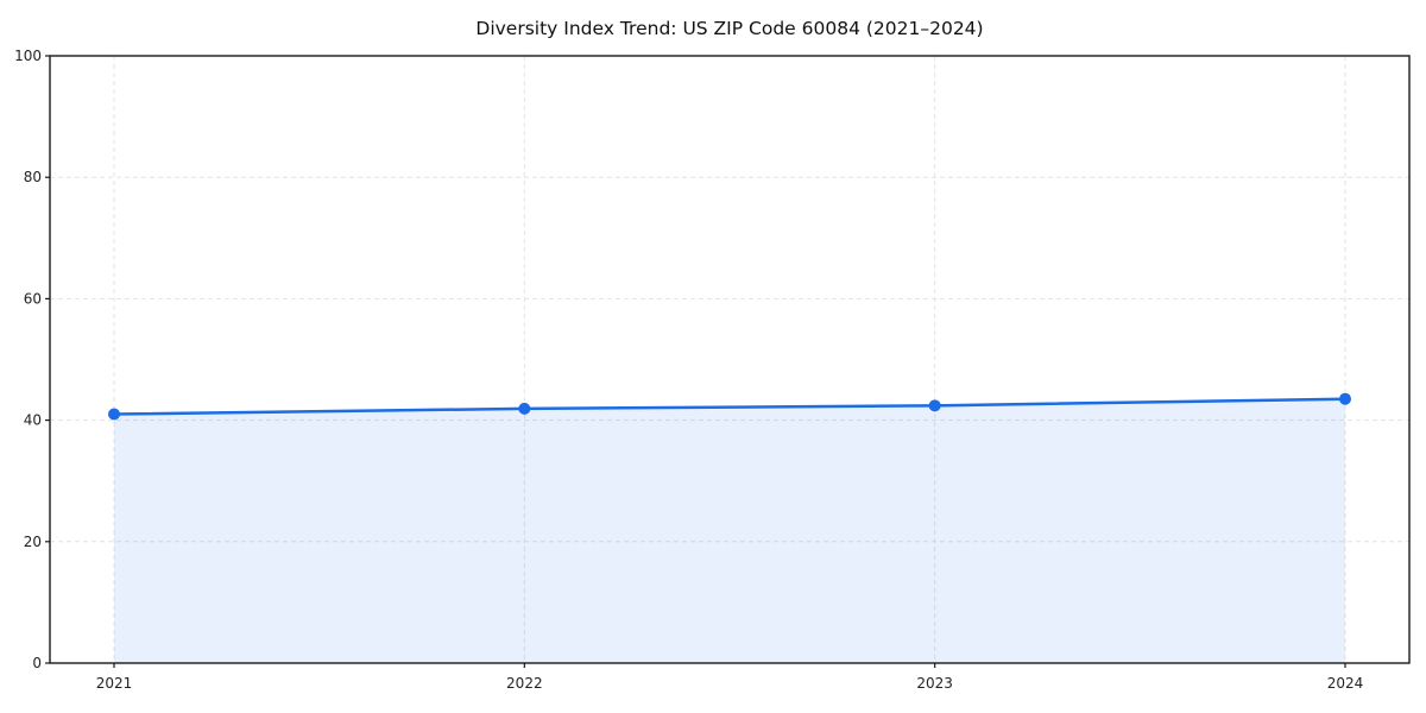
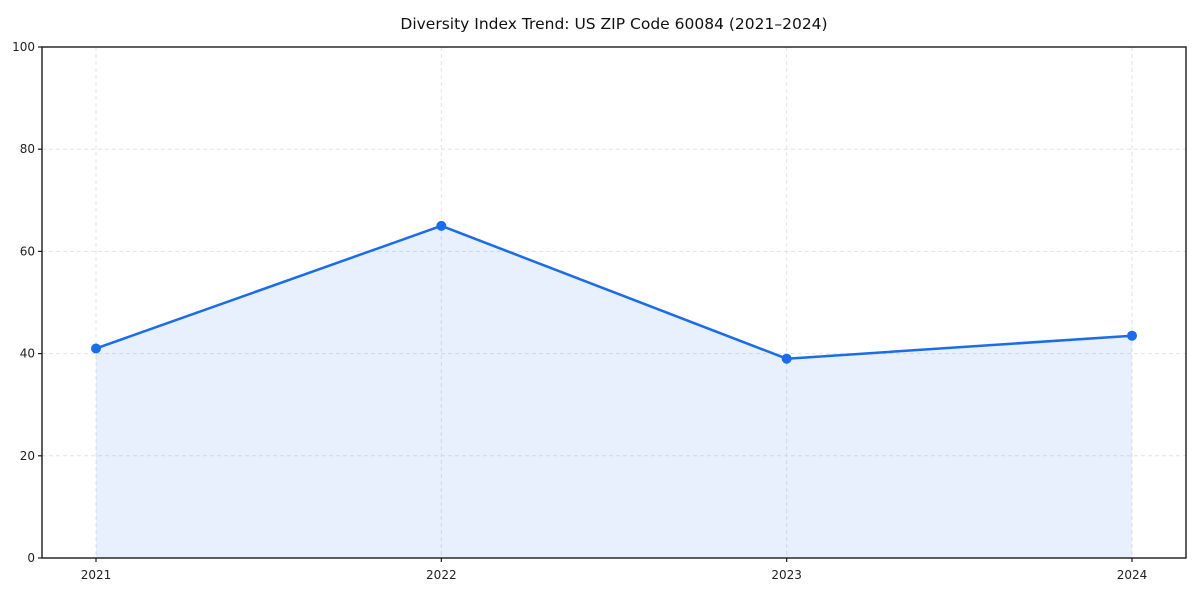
2022: 42 -> 65
2023: 42 -> 39
